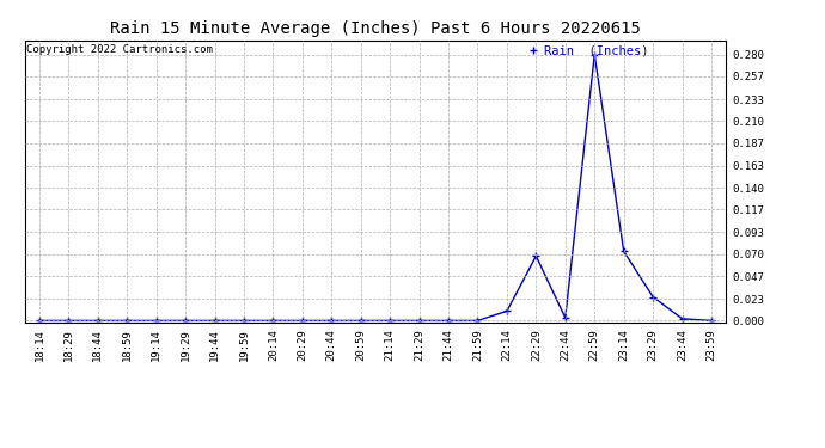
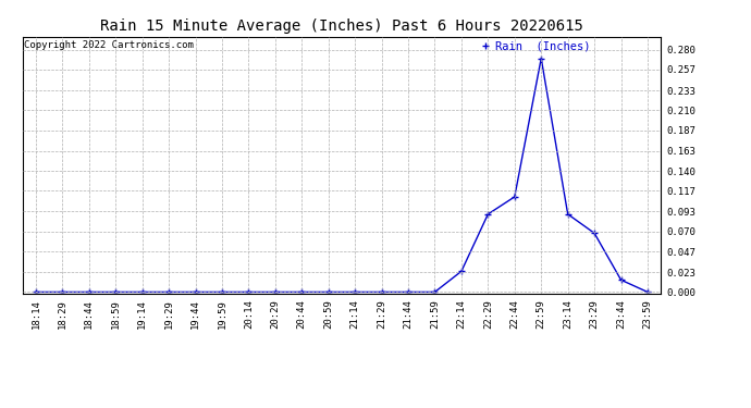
22:14: 0.010 -> 0.024
22:29: 0.068 -> 0.090
22:44: 0.003 -> 0.110
22:59: 0.280 -> 0.270
23:14: 0.073 -> 0.090
23:29: 0.025 -> 0.068
23:44: 0.002 -> 0.014
